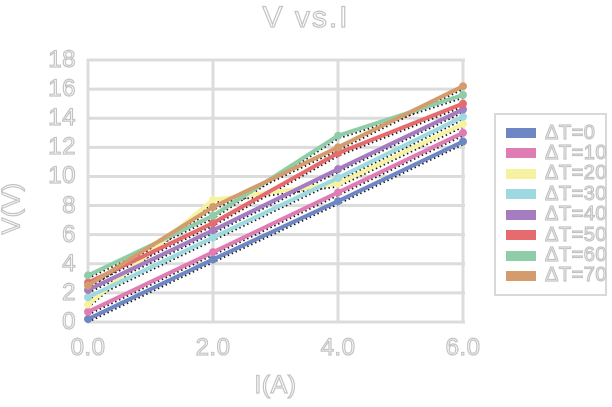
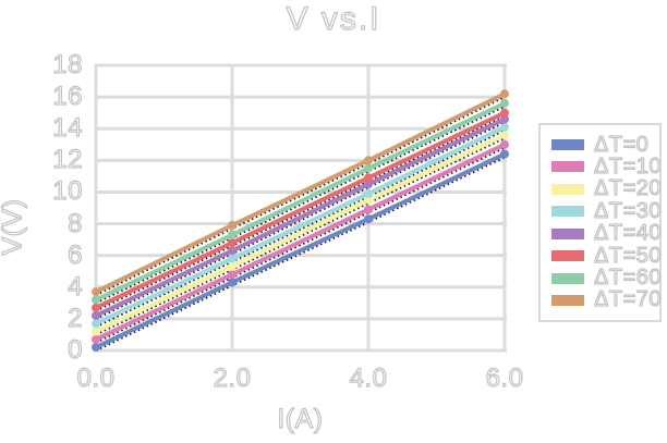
ΔT=70/0: 2.5 -> 3.7
ΔT=20/2: 8.4 -> 5.3
ΔT=50/4: 11.6 -> 10.9
ΔT=60/4: 12.8 -> 11.5
